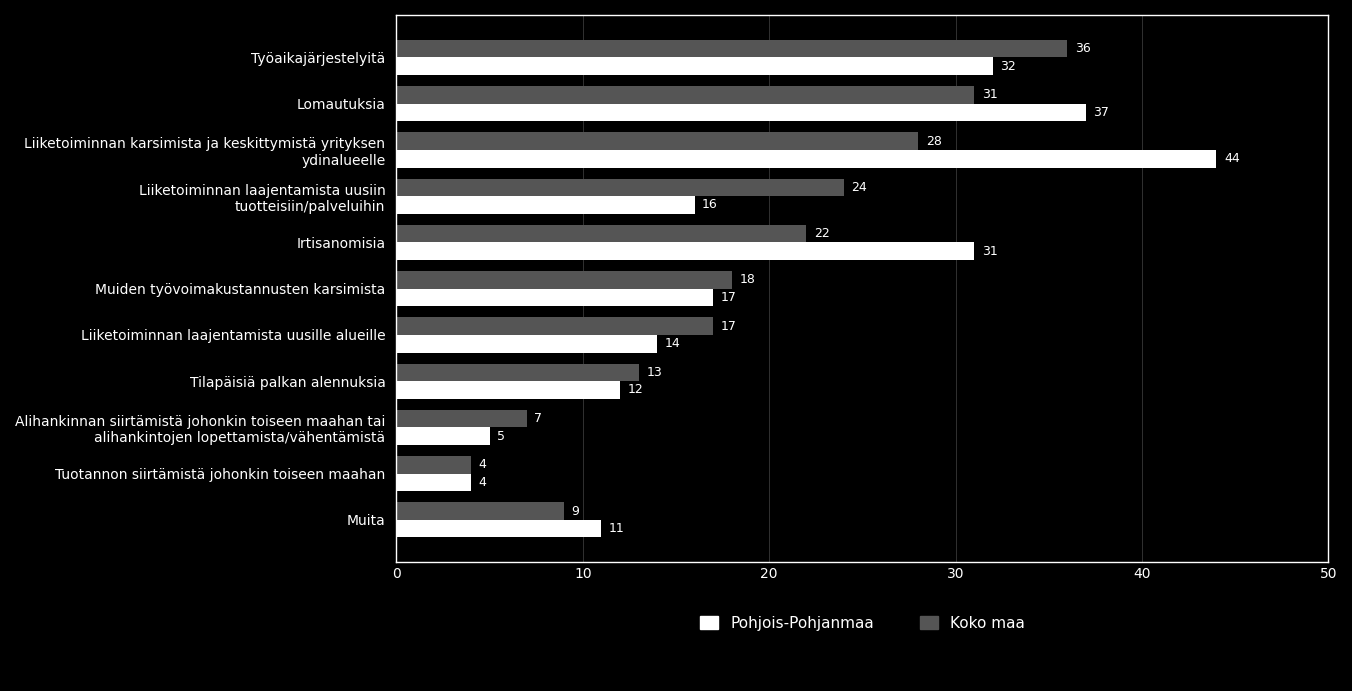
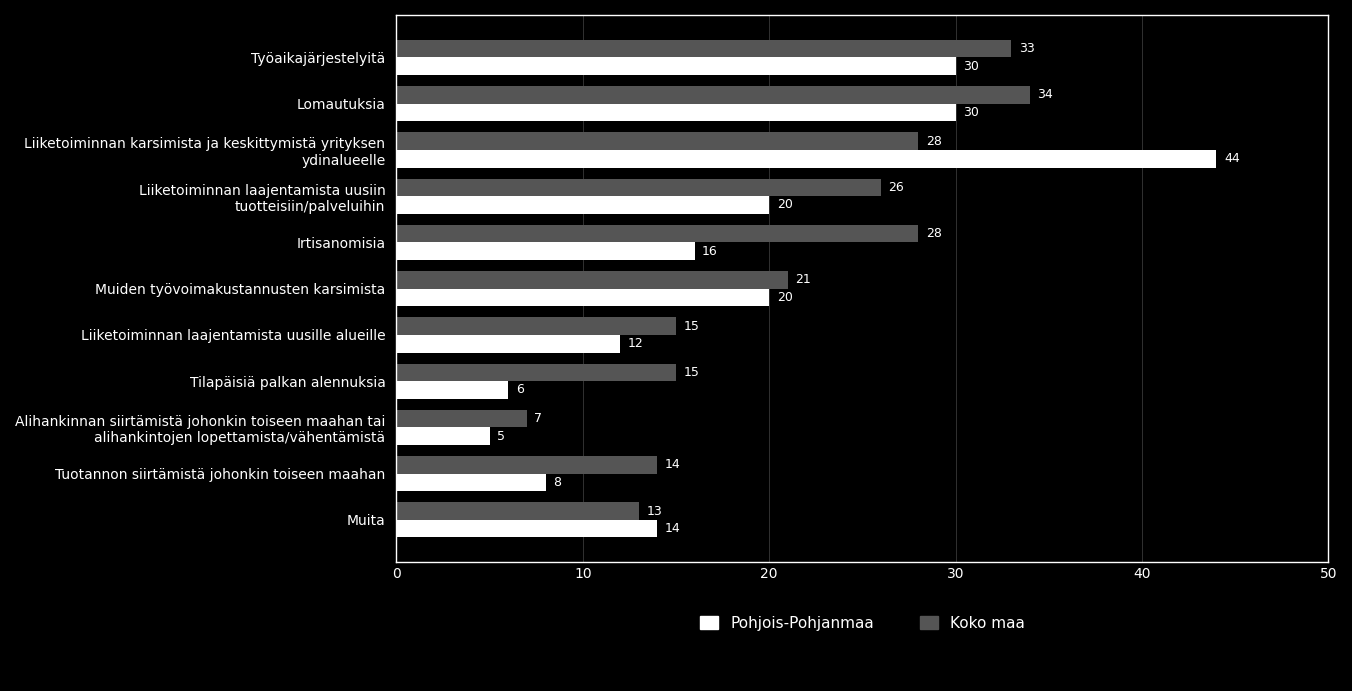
Koko maa/Työaikajärjestelyitä: 36 -> 33
Pohjois-Pohjanmaa/Työaikajärjestelyitä: 32 -> 30
Koko maa/Lomautuksia: 31 -> 34
Pohjois-Pohjanmaa/Lomautuksia: 37 -> 30
Koko maa/Liiketoiminnan laajentamista uusiin tuotteisiin/palveluihin: 24 -> 26
Pohjois-Pohjanmaa/Liiketoiminnan laajentamista uusiin tuotteisiin/palveluihin: 16 -> 20
Koko maa/Irtisanomisia: 22 -> 28
Pohjois-Pohjanmaa/Irtisanomisia: 31 -> 16
Koko maa/Muiden työvoimakustannusten karsimista: 18 -> 21
Pohjois-Pohjanmaa/Muiden työvoimakustannusten karsimista: 17 -> 20
Koko maa/Liiketoiminnan laajentamista uusille alueille: 17 -> 15
Pohjois-Pohjanmaa/Liiketoiminnan laajentamista uusille alueille: 14 -> 12
Koko maa/Tilapäisiä palkan alennuksia: 13 -> 15
Pohjois-Pohjanmaa/Tilapäisiä palkan alennuksia: 12 -> 6
Koko maa/Tuotannon siirtämistä johonkin toiseen maahan: 4 -> 14
Pohjois-Pohjanmaa/Tuotannon siirtämistä johonkin toiseen maahan: 4 -> 8
Koko maa/Muita: 9 -> 13
Pohjois-Pohjanmaa/Muita: 11 -> 14
